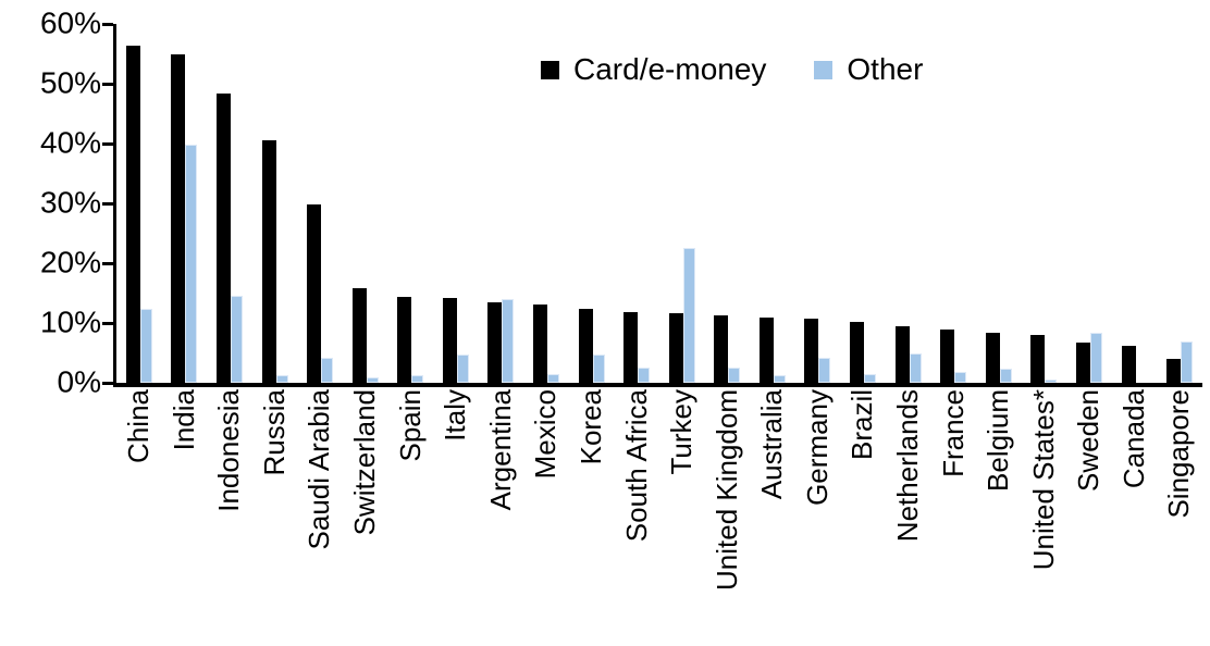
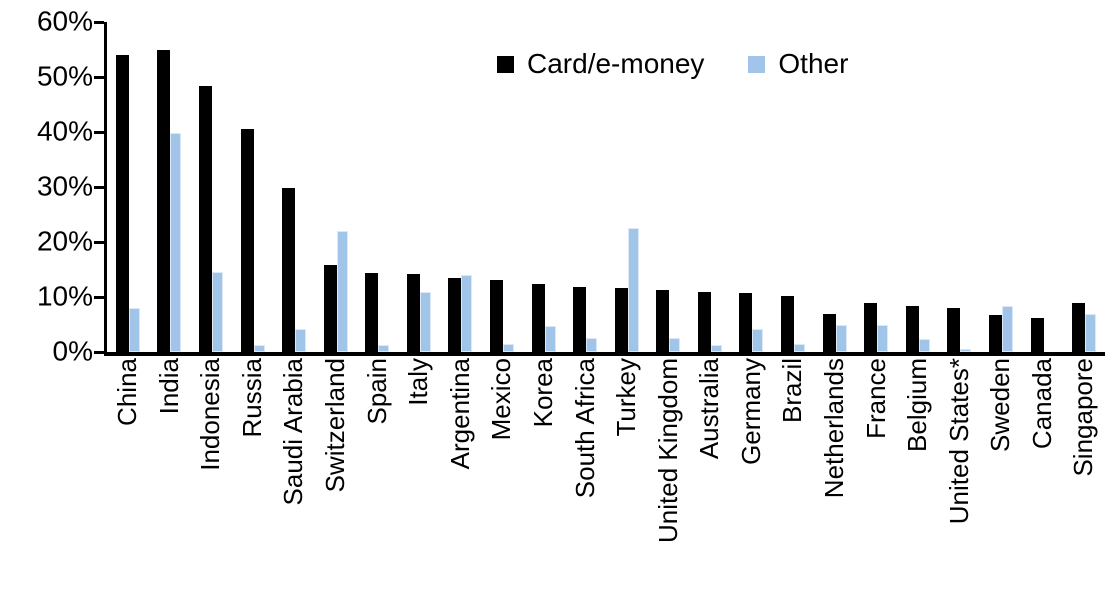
Card/e-money/China: 56% -> 54%
Other/China: 12% -> 8%
Other/Switzerland: 1% -> 22%
Other/Italy: 5% -> 11%
Card/e-money/Netherlands: 9% -> 7%
Other/France: 2% -> 5%
Card/e-money/Singapore: 4% -> 9%
